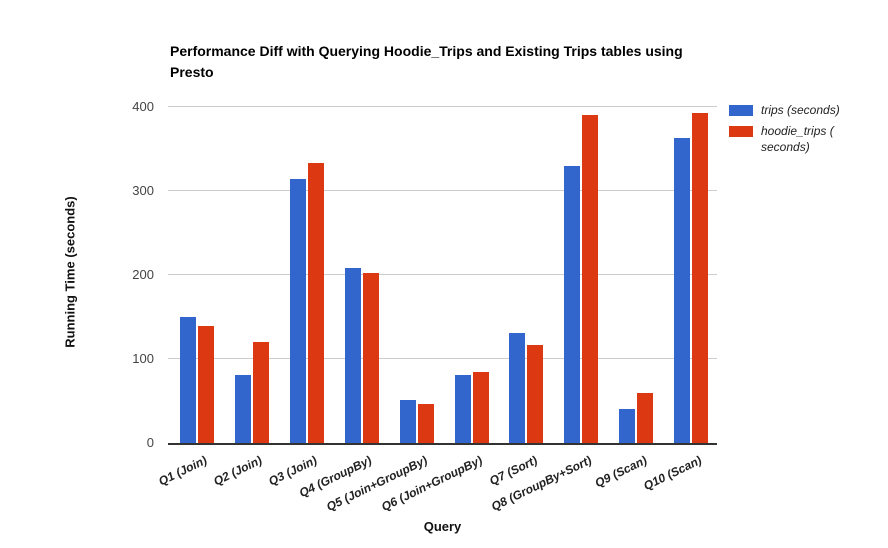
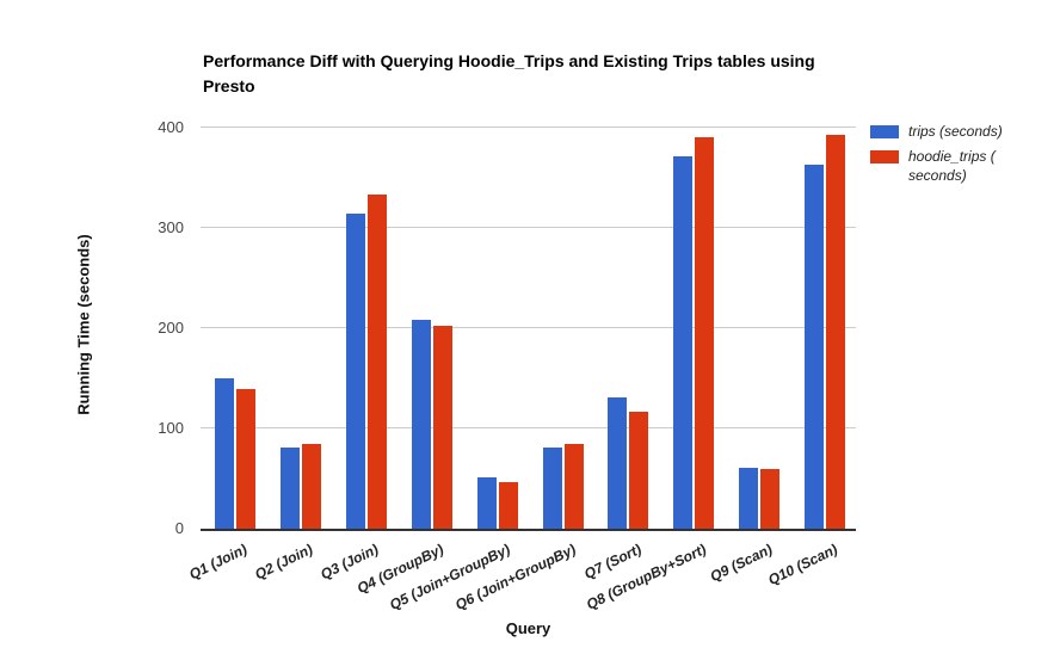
hoodie_trips ( seconds)/Q2 (Join): 120 -> 80
trips (seconds)/Q8 (GroupBy+Sort): 330 -> 370
trips (seconds)/Q9 (Scan): 40 -> 60
